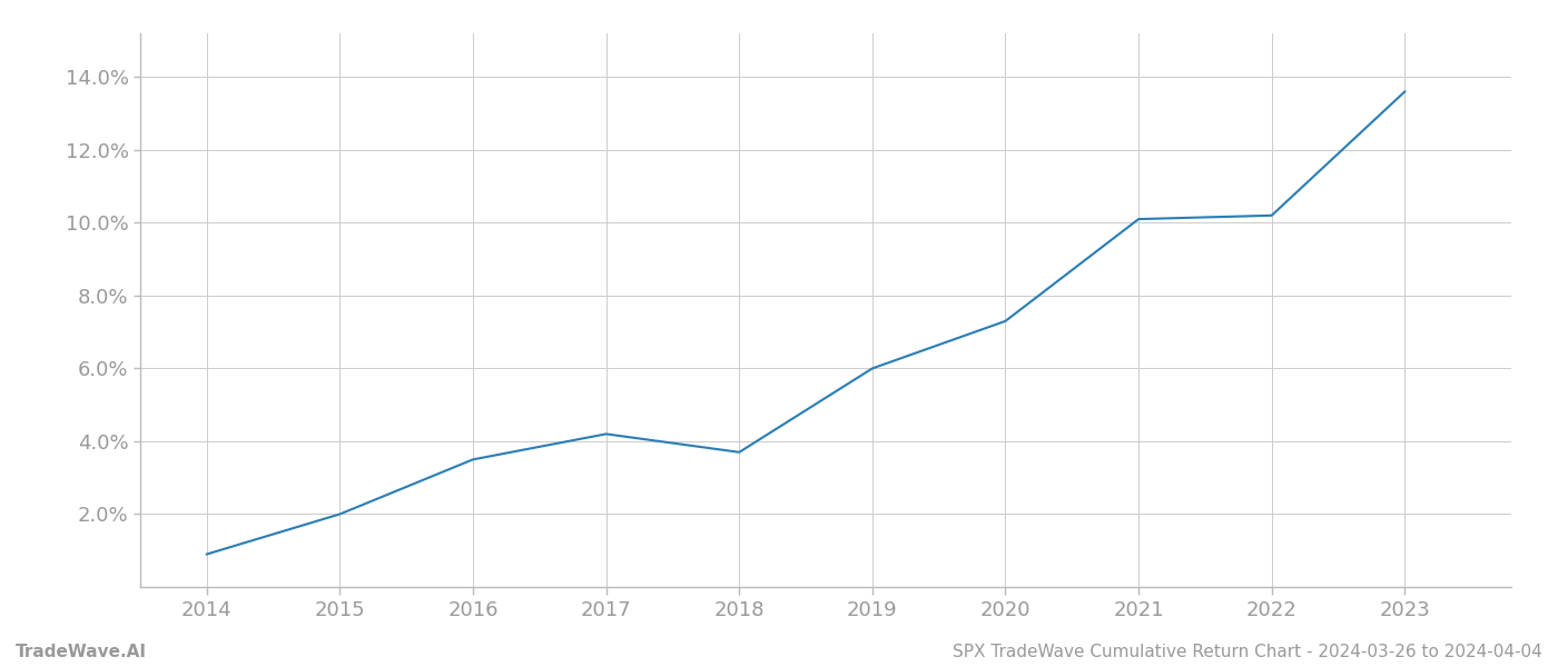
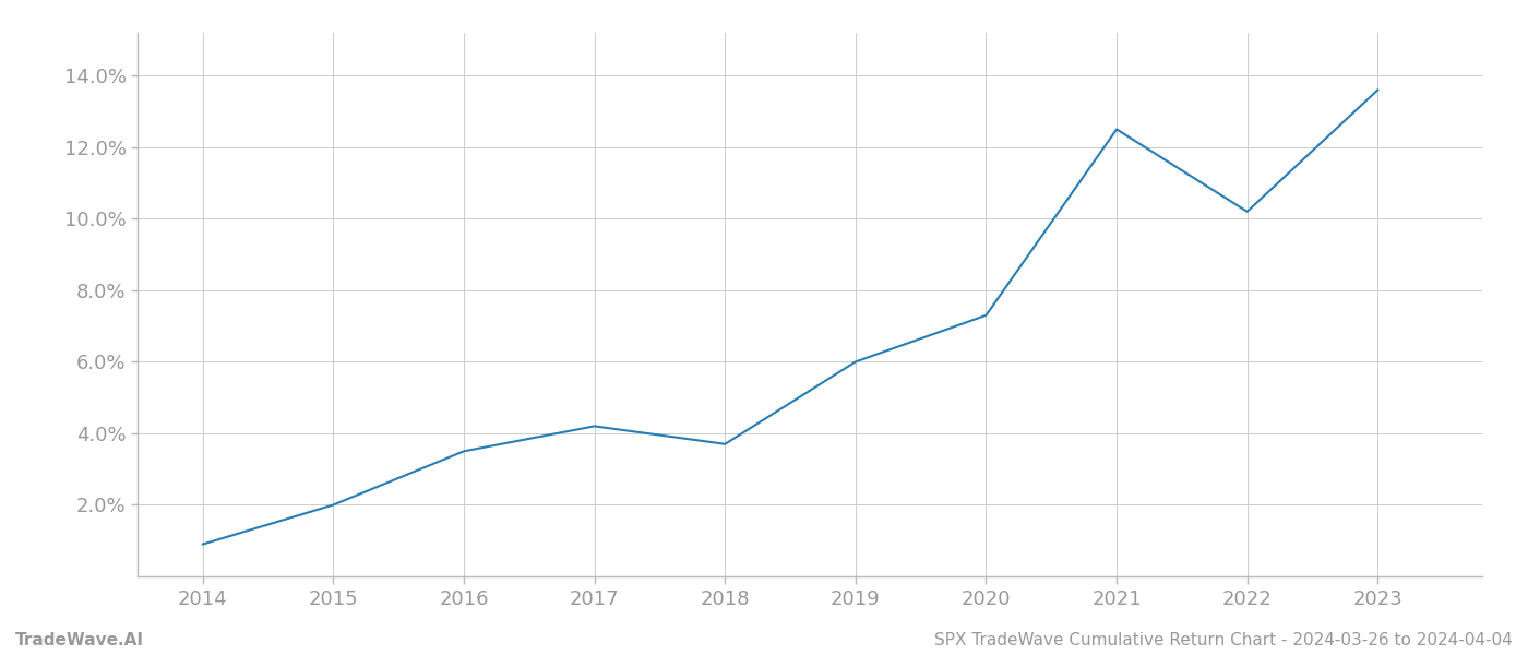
2021: 10.1% -> 12.5%
